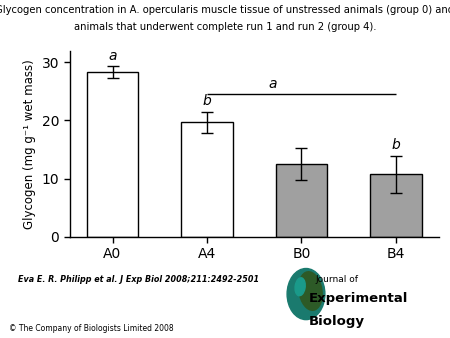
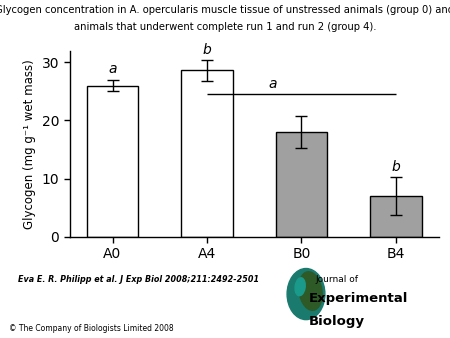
A0: 28.3 -> 26.0
A4: 19.7 -> 28.6
B0: 12.5 -> 18.0
B4: 10.7 -> 7.0
